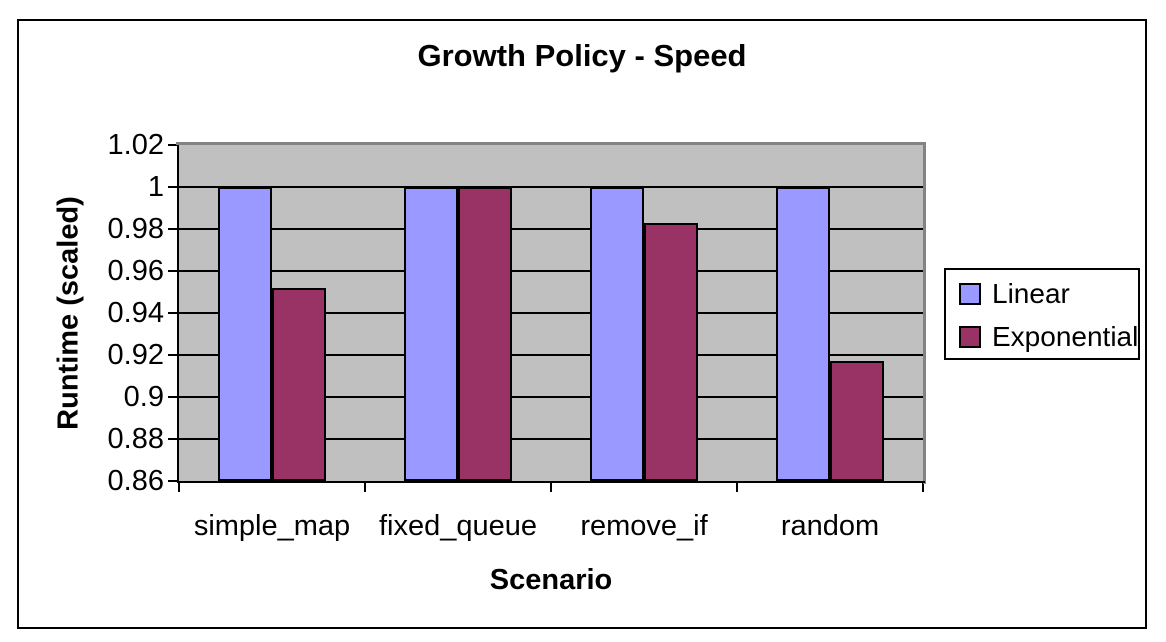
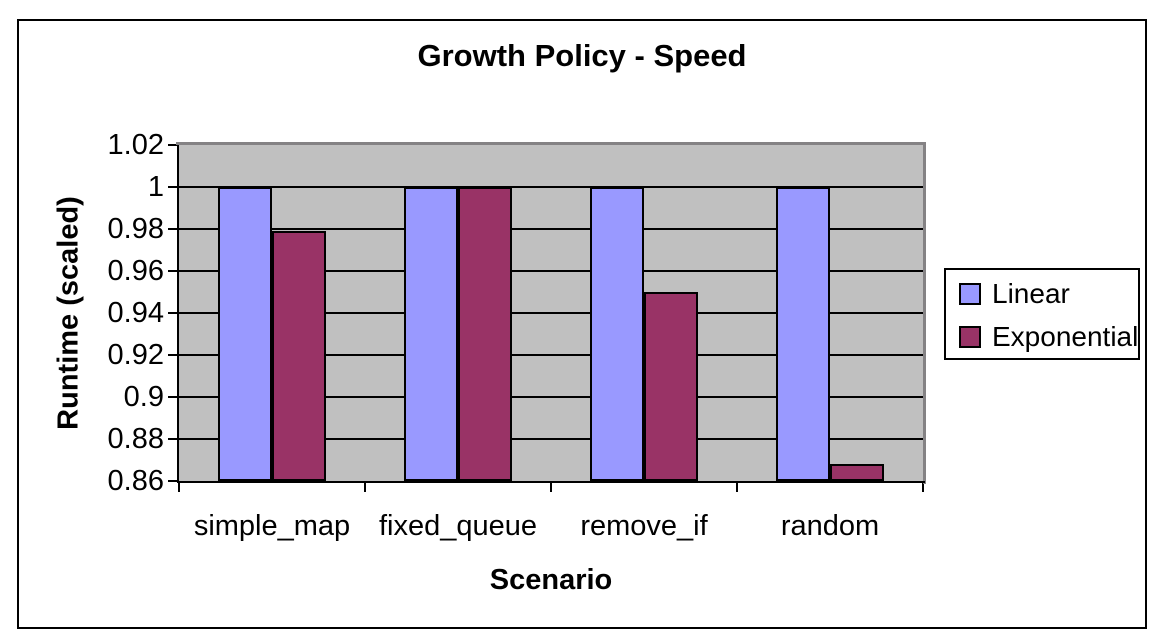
Exponential/simple_map: 0.952 -> 0.979
Exponential/remove_if: 0.983 -> 0.950
Exponential/random: 0.917 -> 0.868
